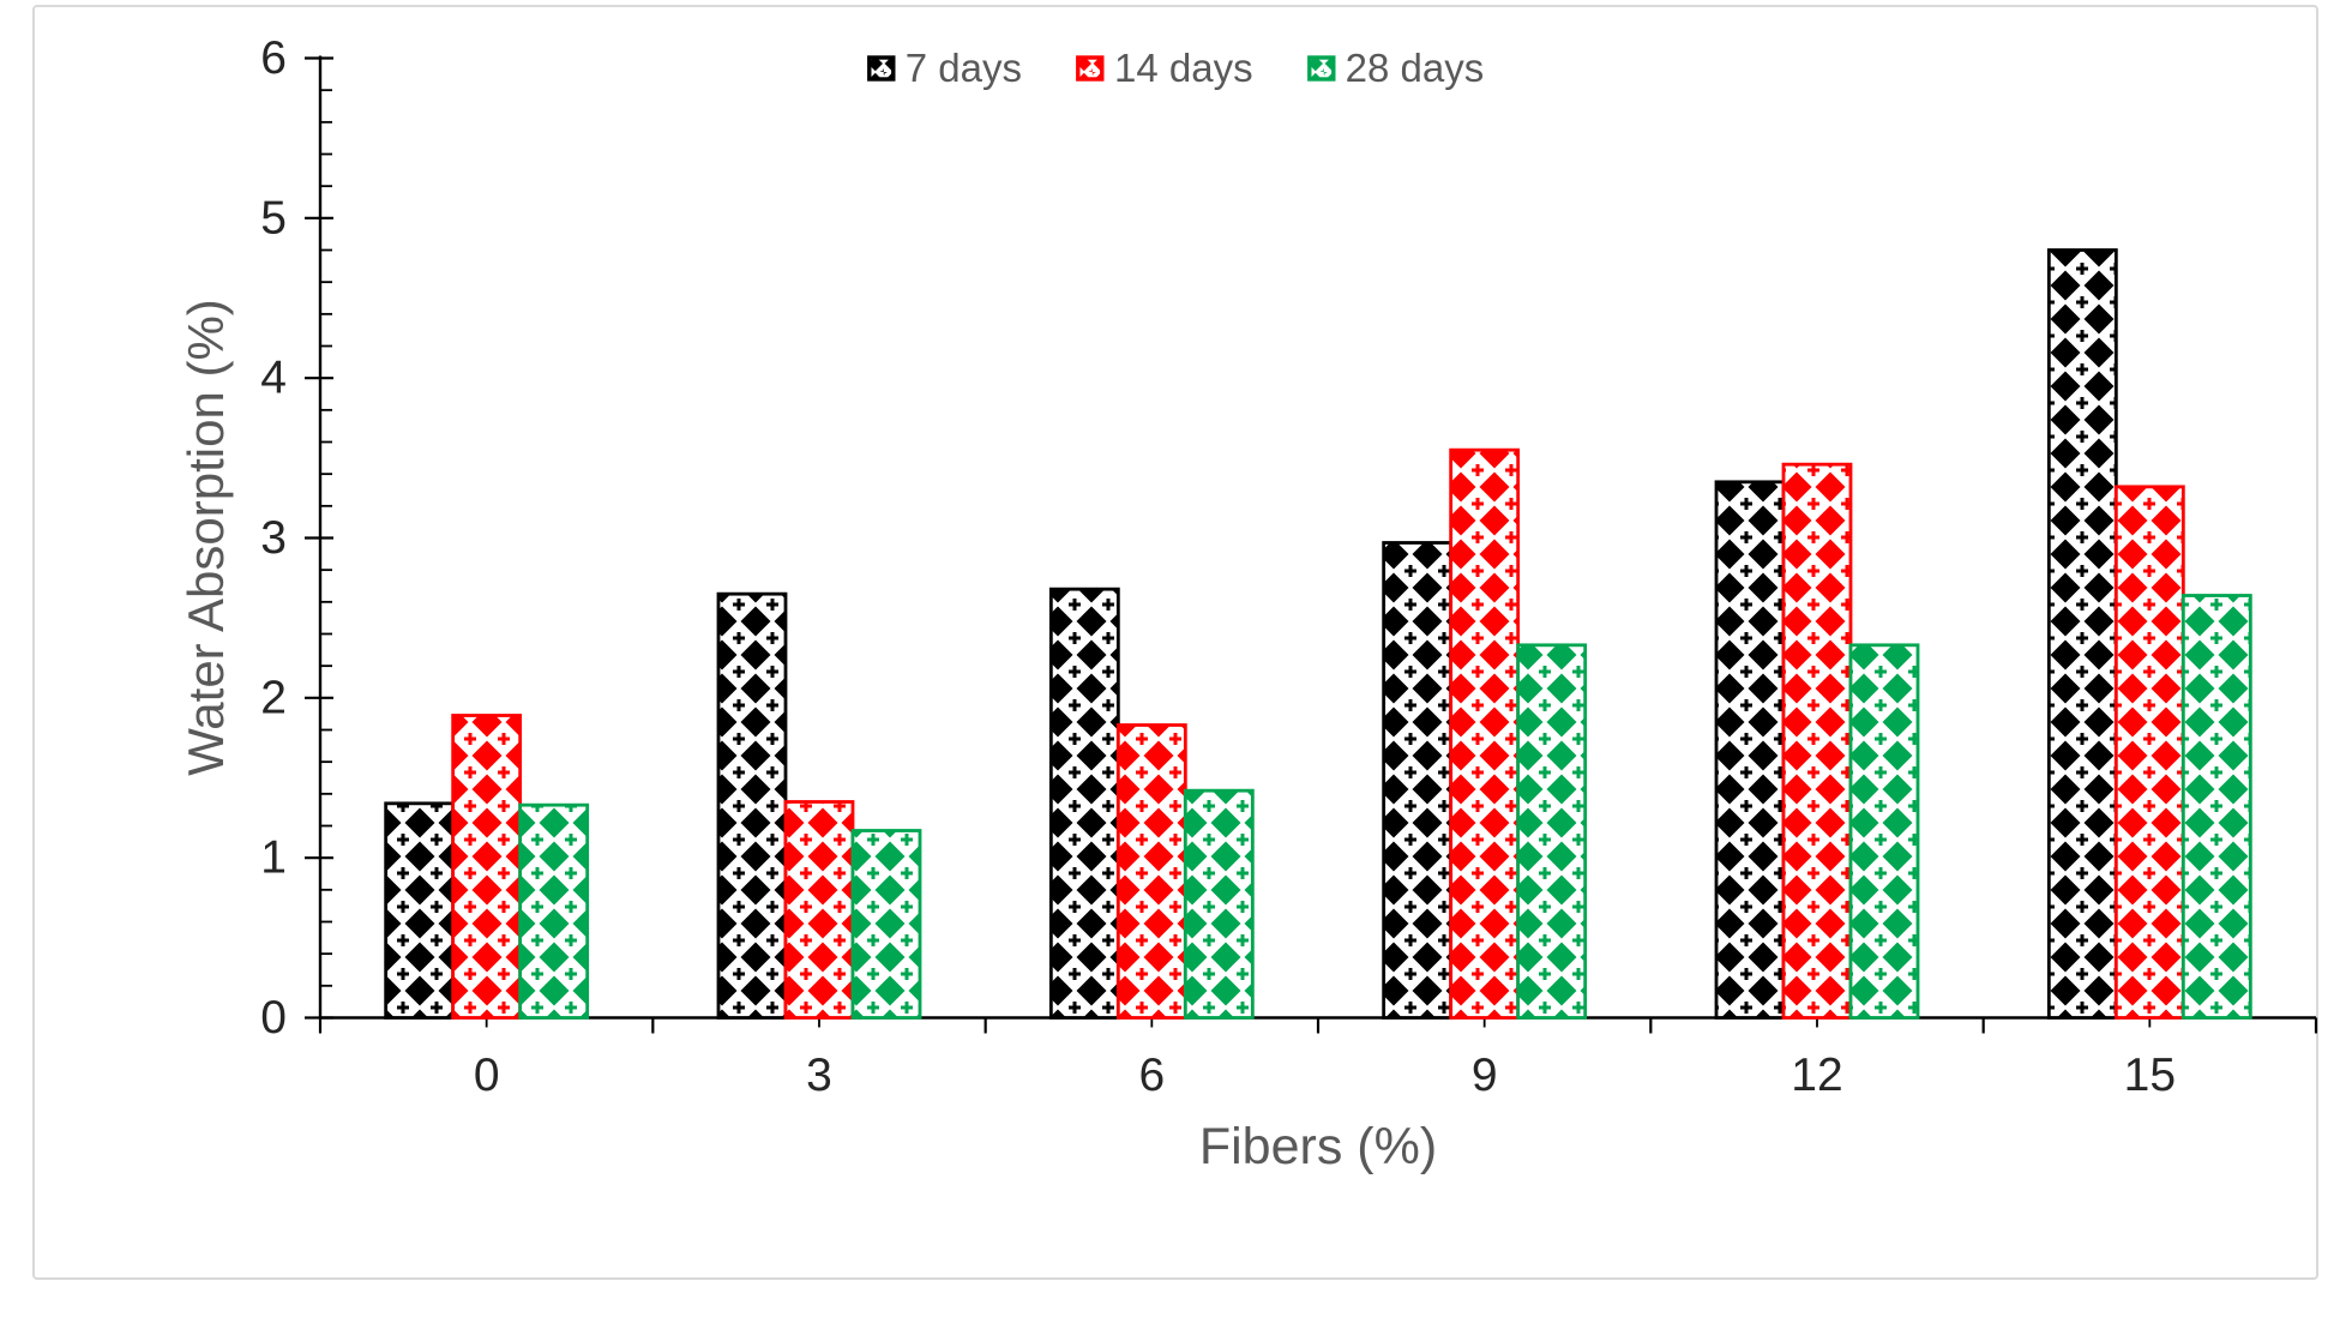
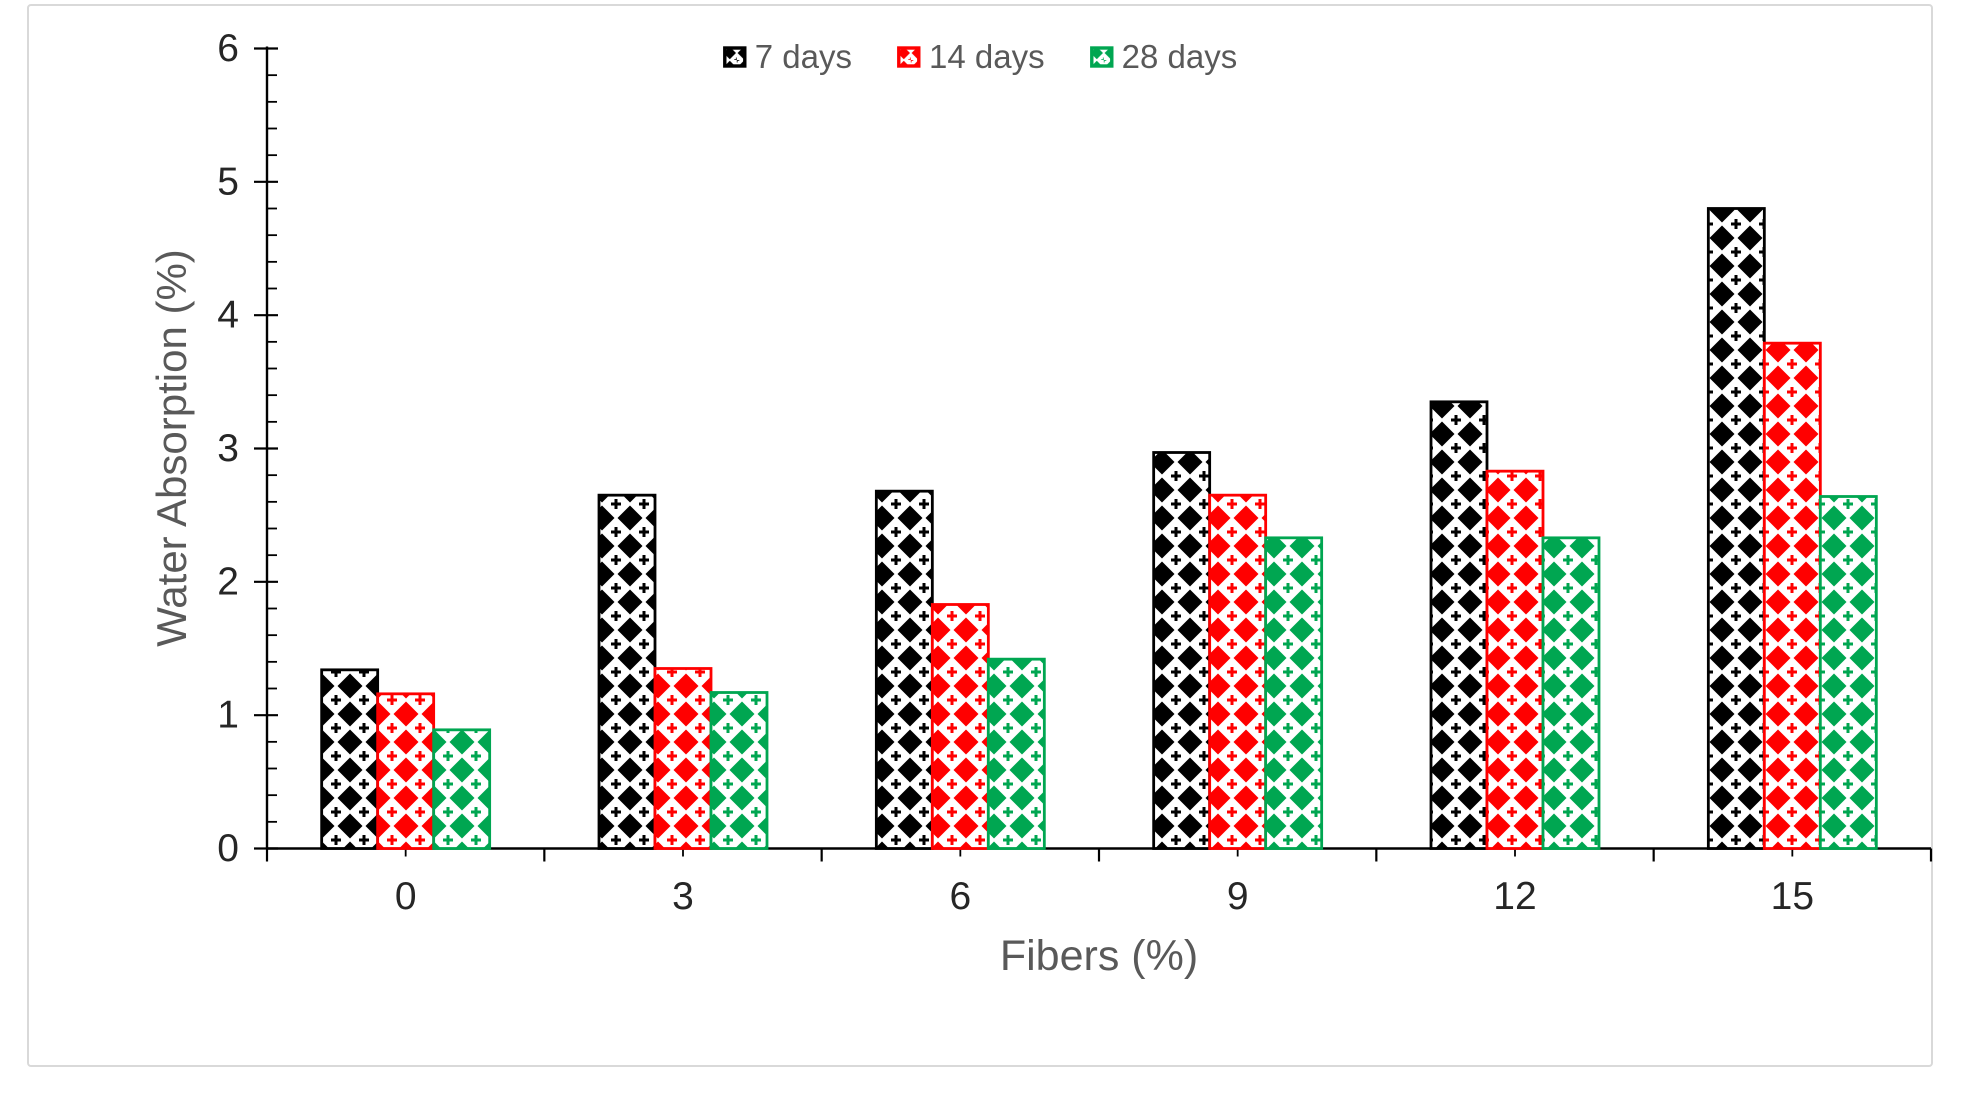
14 days/0: 1.89 -> 1.16
28 days/0: 1.33 -> 0.89
14 days/9: 3.55 -> 2.65
14 days/12: 3.46 -> 2.83
14 days/15: 3.32 -> 3.79
